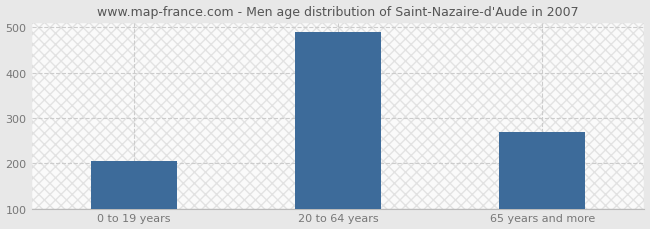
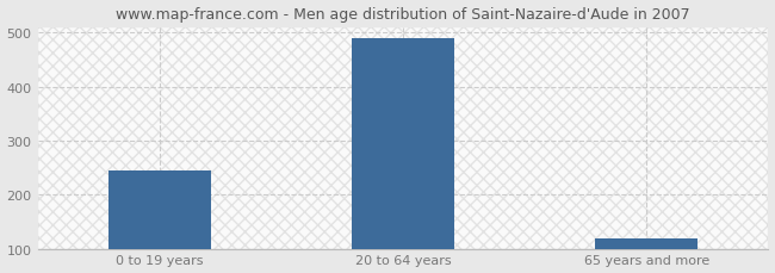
0 to 19 years: 205 -> 245
65 years and more: 270 -> 120
